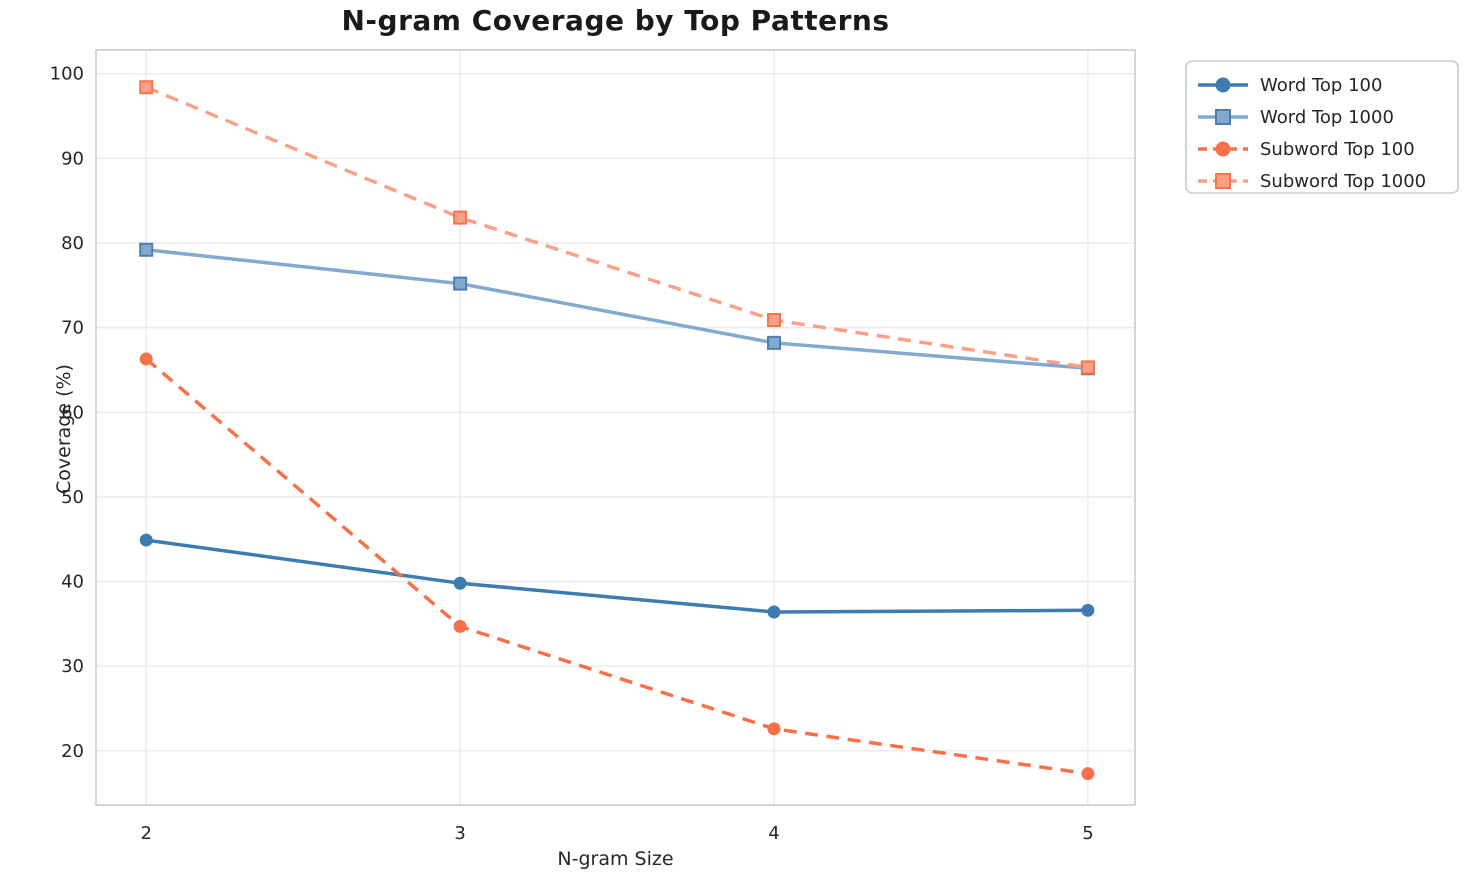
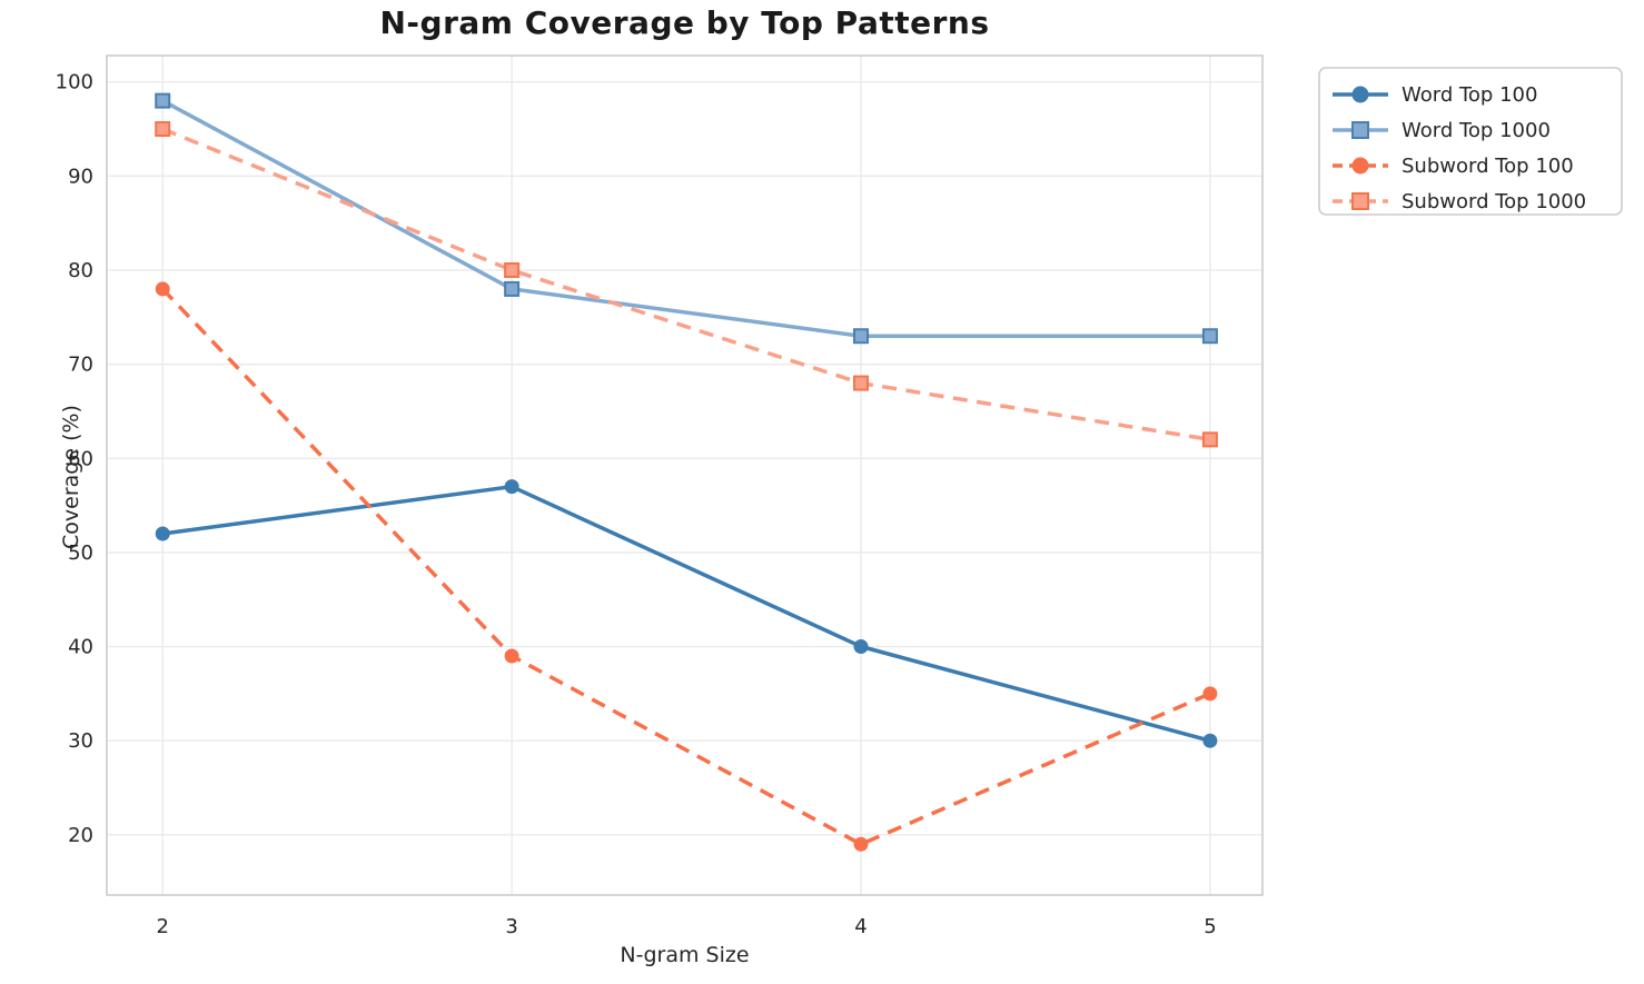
Word Top 100/2: 45 -> 52
Word Top 1000/2: 79 -> 98
Subword Top 100/2: 66 -> 78
Subword Top 1000/2: 98 -> 95
Word Top 100/3: 40 -> 57
Word Top 1000/3: 75 -> 78
Subword Top 100/3: 35 -> 39
Subword Top 1000/3: 83 -> 80
Word Top 100/4: 36 -> 40
Word Top 1000/4: 68 -> 73
Subword Top 100/4: 23 -> 19
Subword Top 1000/4: 71 -> 68
Word Top 100/5: 37 -> 30
Word Top 1000/5: 65 -> 73
Subword Top 100/5: 17 -> 35
Subword Top 1000/5: 65 -> 62
